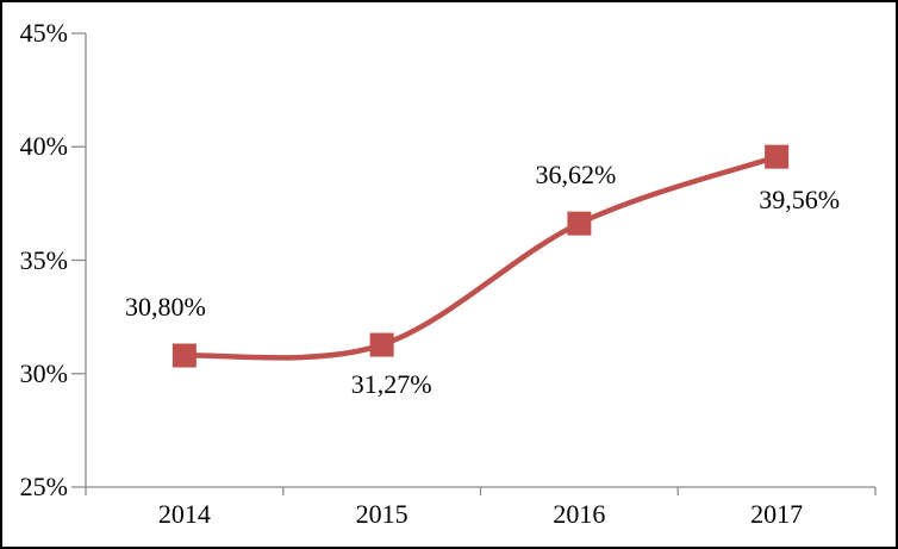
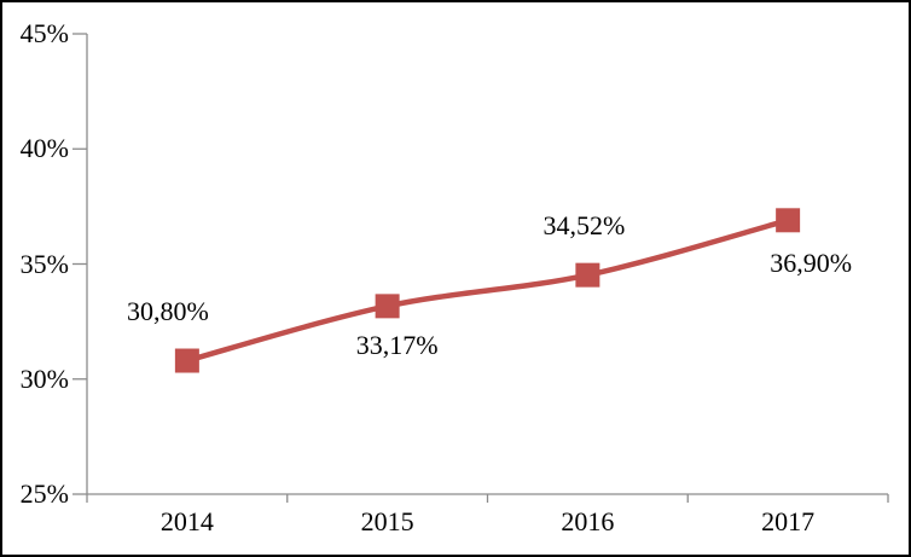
2015: 31,27% -> 33,17%
2016: 36,62% -> 34,52%
2017: 39,56% -> 36,90%
